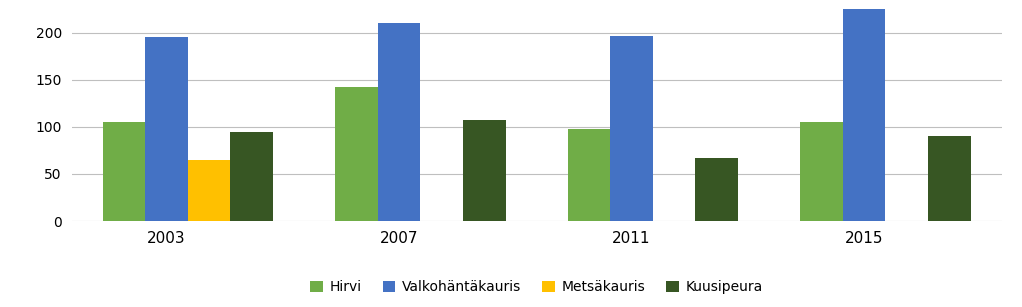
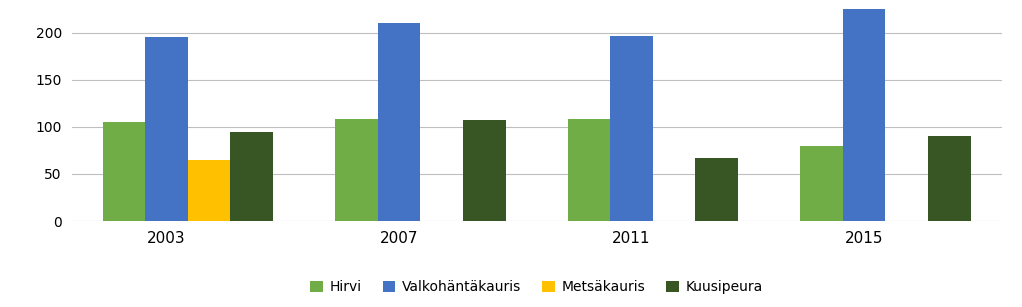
Hirvi/2007: 142 -> 108
Hirvi/2011: 98 -> 108
Hirvi/2015: 105 -> 80
